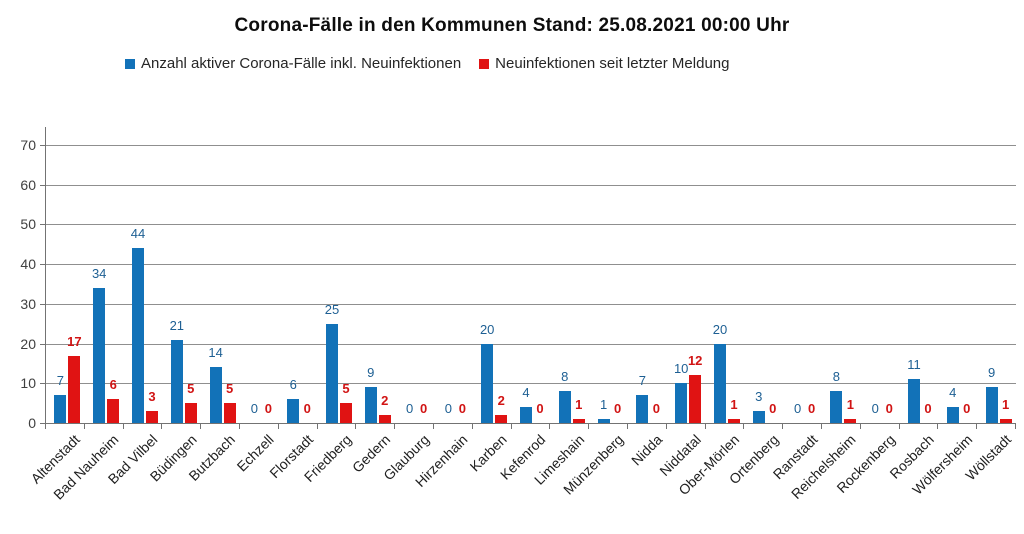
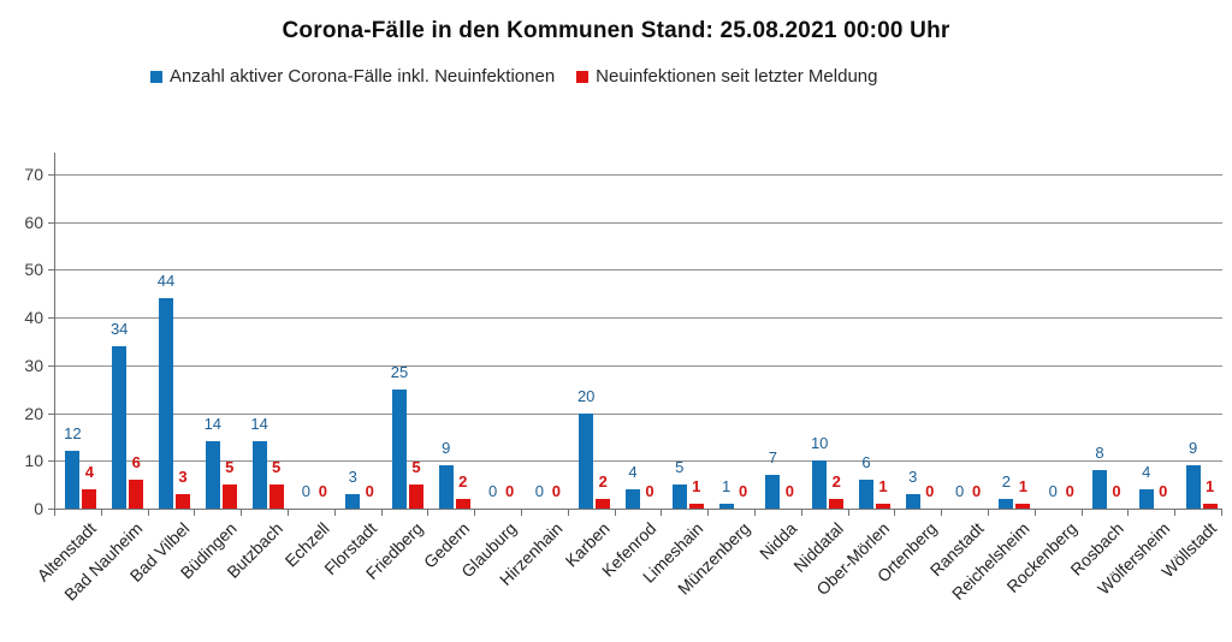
Anzahl aktiver Corona-Fälle inkl. Neuinfektionen/Altenstadt: 7 -> 12
Neuinfektionen seit letzter Meldung/Altenstadt: 17 -> 4
Anzahl aktiver Corona-Fälle inkl. Neuinfektionen/Büdingen: 21 -> 14
Anzahl aktiver Corona-Fälle inkl. Neuinfektionen/Florstadt: 6 -> 3
Anzahl aktiver Corona-Fälle inkl. Neuinfektionen/Limeshain: 8 -> 5
Neuinfektionen seit letzter Meldung/Niddatal: 12 -> 2
Anzahl aktiver Corona-Fälle inkl. Neuinfektionen/Ober-Mörlen: 20 -> 6
Anzahl aktiver Corona-Fälle inkl. Neuinfektionen/Reichelsheim: 8 -> 2
Anzahl aktiver Corona-Fälle inkl. Neuinfektionen/Rosbach: 11 -> 8
